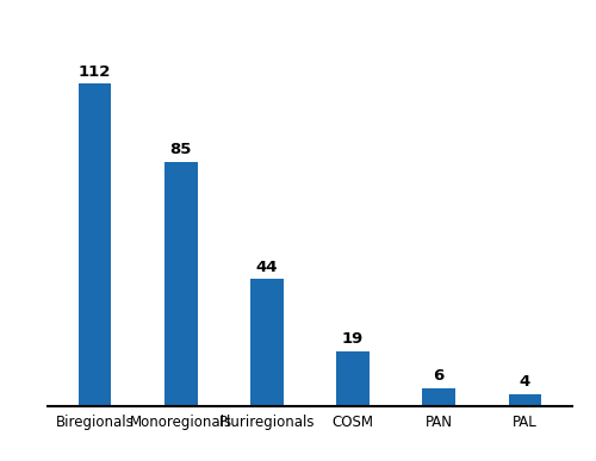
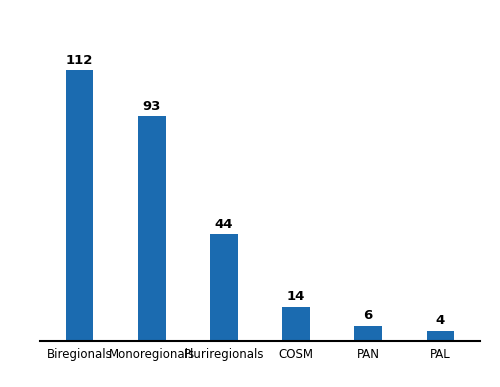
Monoregionals: 85 -> 93
COSM: 19 -> 14
